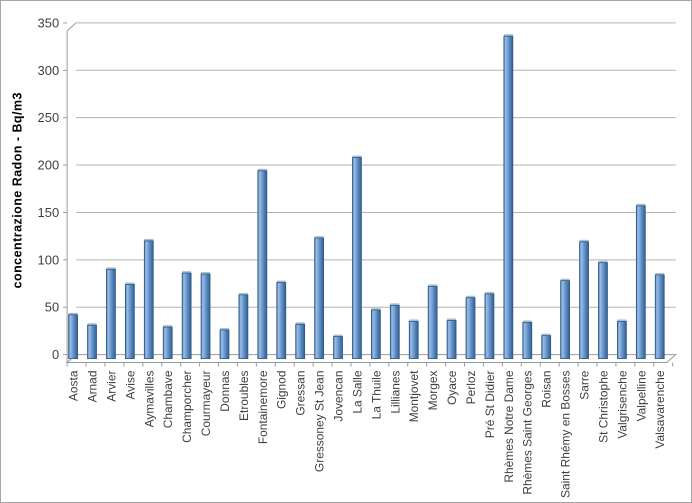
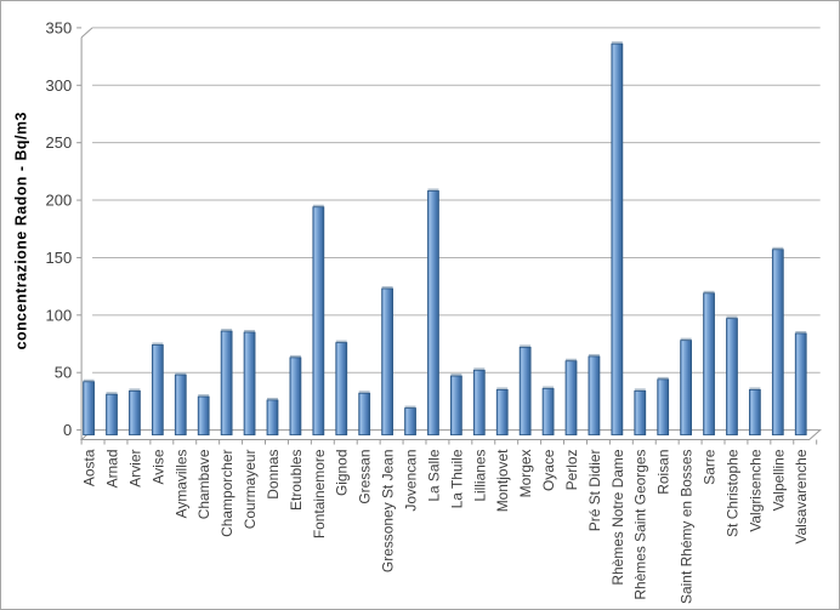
Arvier: 90 -> 30
Aymavilles: 120 -> 50
Roisan: 20 -> 40
